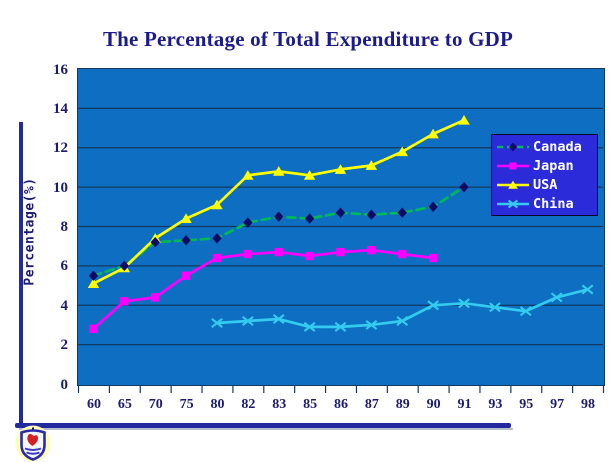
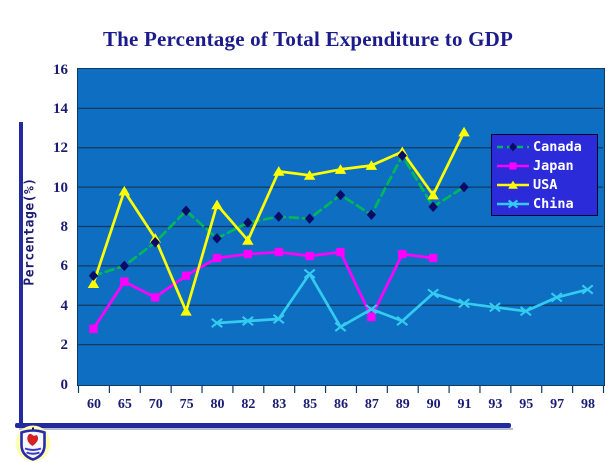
Japan/65: 4.2 -> 5.2
USA/65: 5.9 -> 9.8
Canada/75: 7.3 -> 8.8
USA/75: 8.4 -> 3.7
USA/82: 10.6 -> 7.3
China/85: 2.9 -> 5.6
Canada/86: 8.7 -> 9.6
Japan/87: 6.8 -> 3.4
China/87: 3.0 -> 3.8
Canada/89: 8.7 -> 11.6
USA/90: 12.7 -> 9.6
China/90: 4.0 -> 4.6
USA/91: 13.4 -> 12.8
